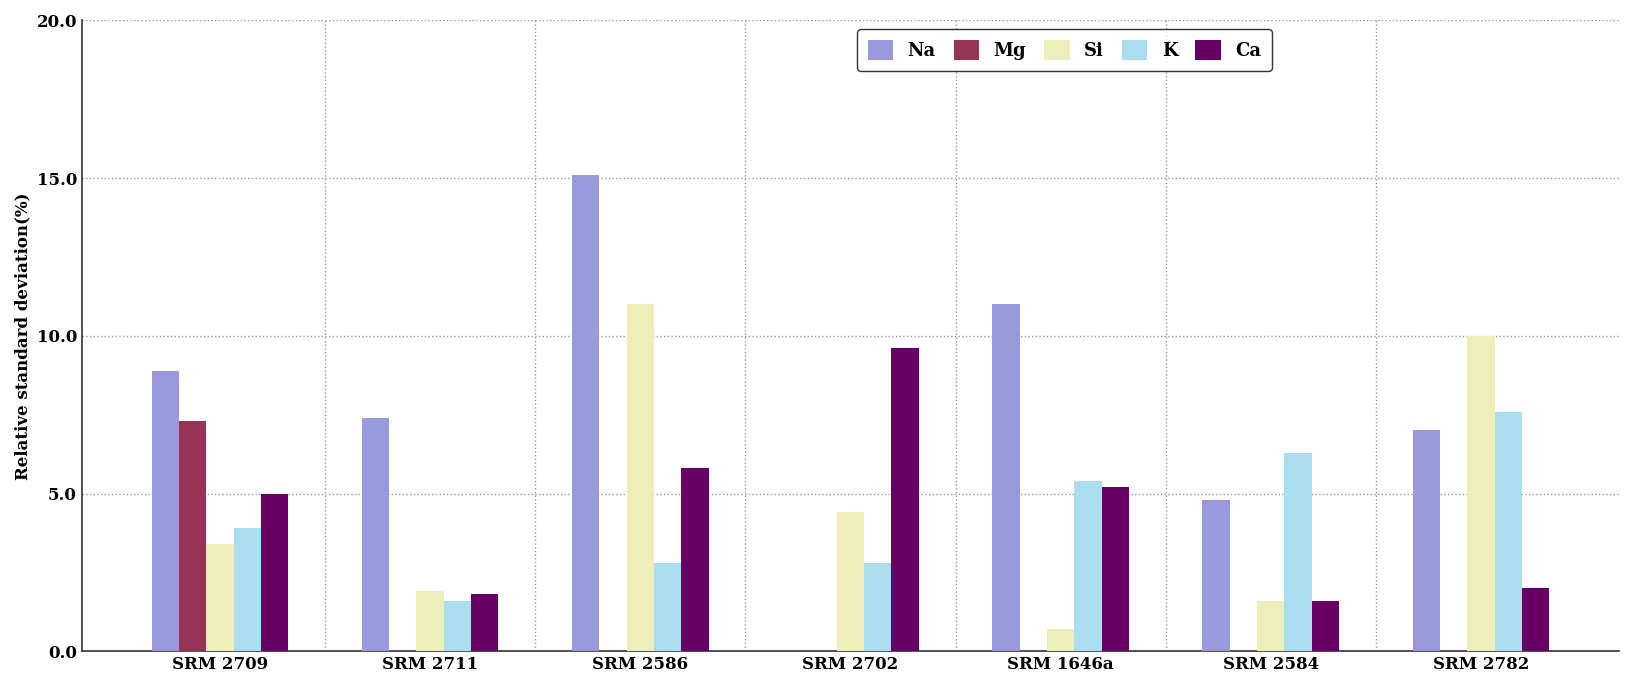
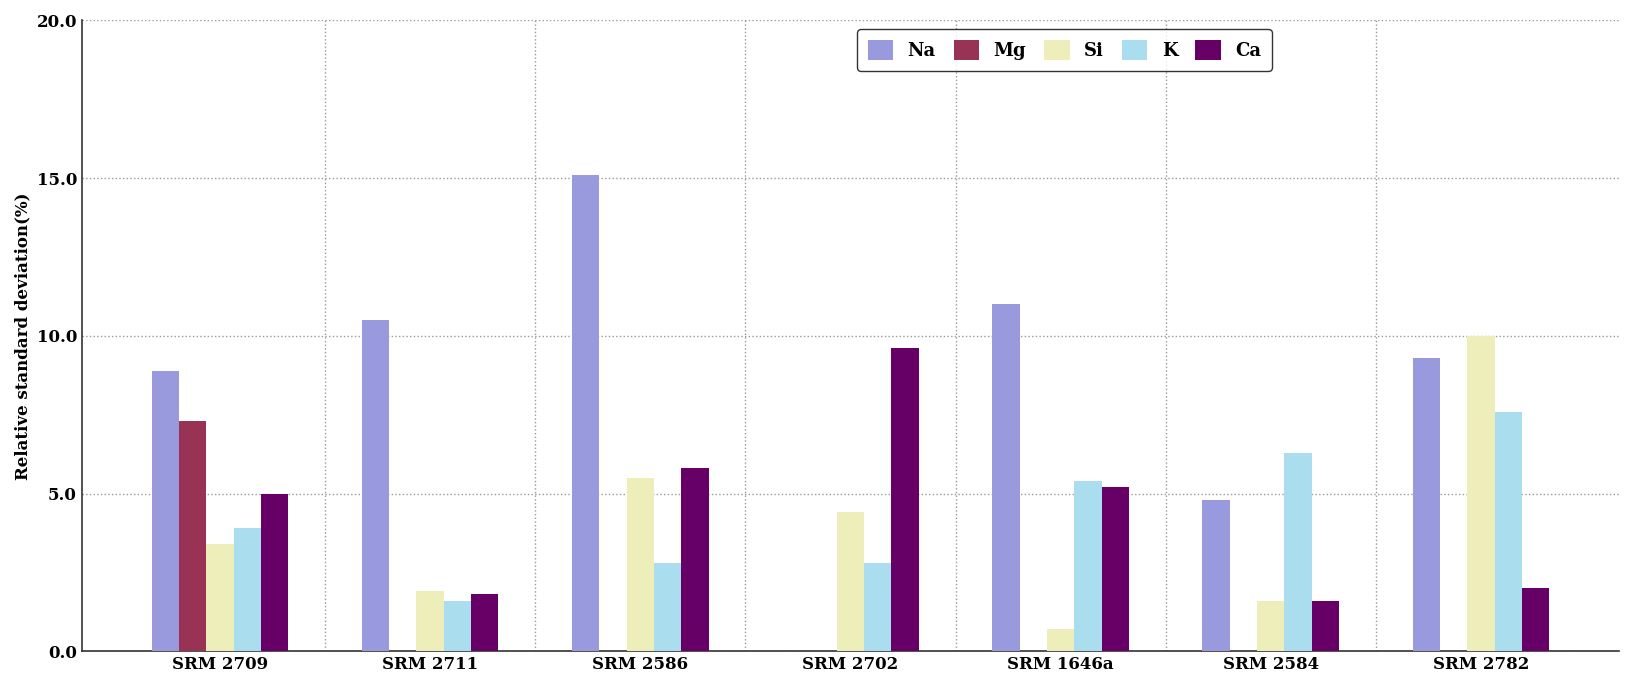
Na/SRM 2711: 7.4 -> 10.5
Si/SRM 2586: 11.0 -> 5.5
Na/SRM 2782: 7.0 -> 9.3
